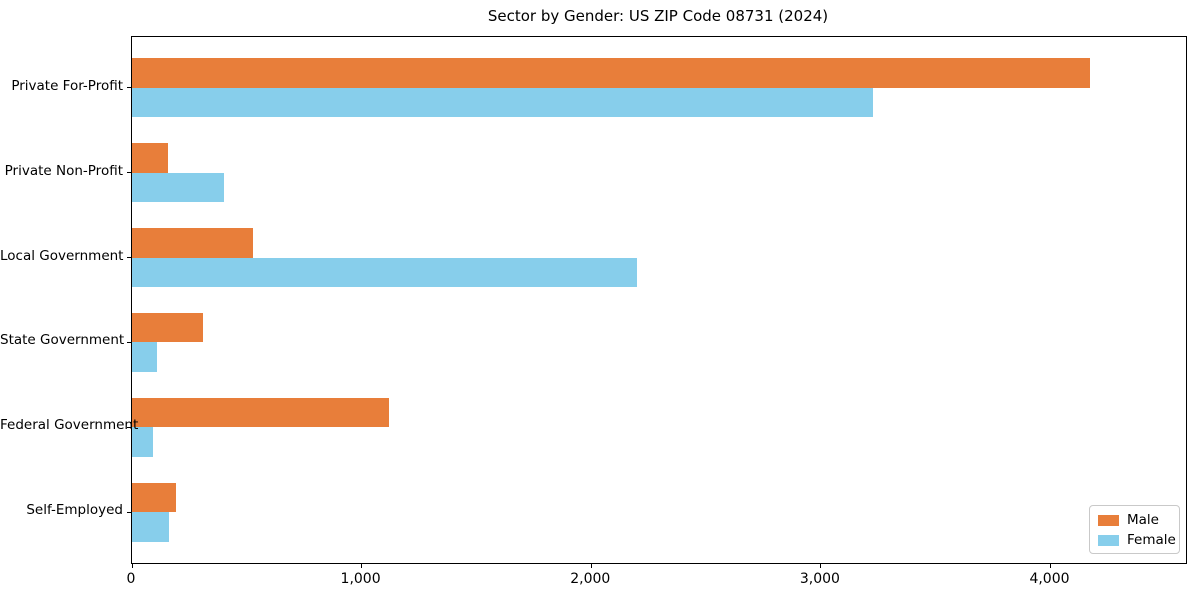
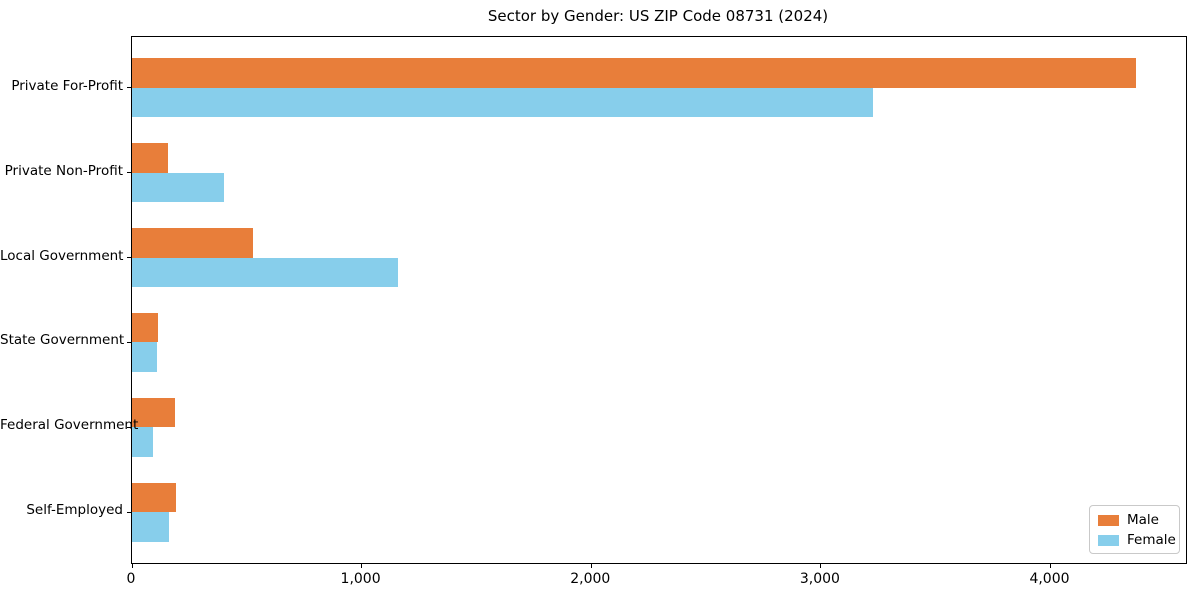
Male/Private For-Profit: 4170 -> 4370
Female/Local Government: 2200 -> 1160
Male/State Government: 310 -> 120
Male/Federal Government: 1120 -> 180
